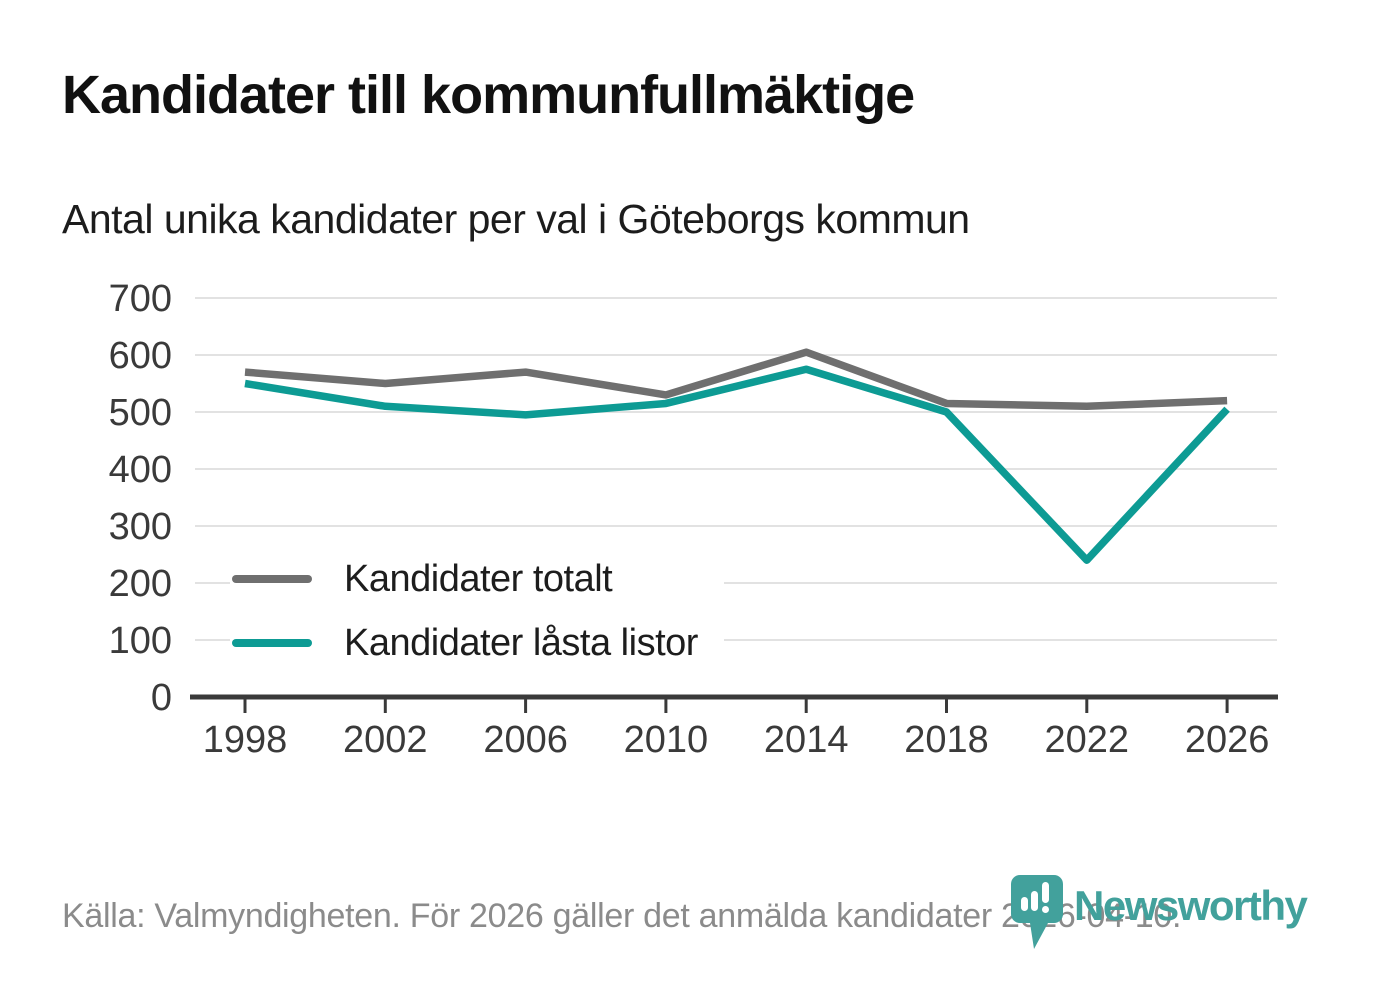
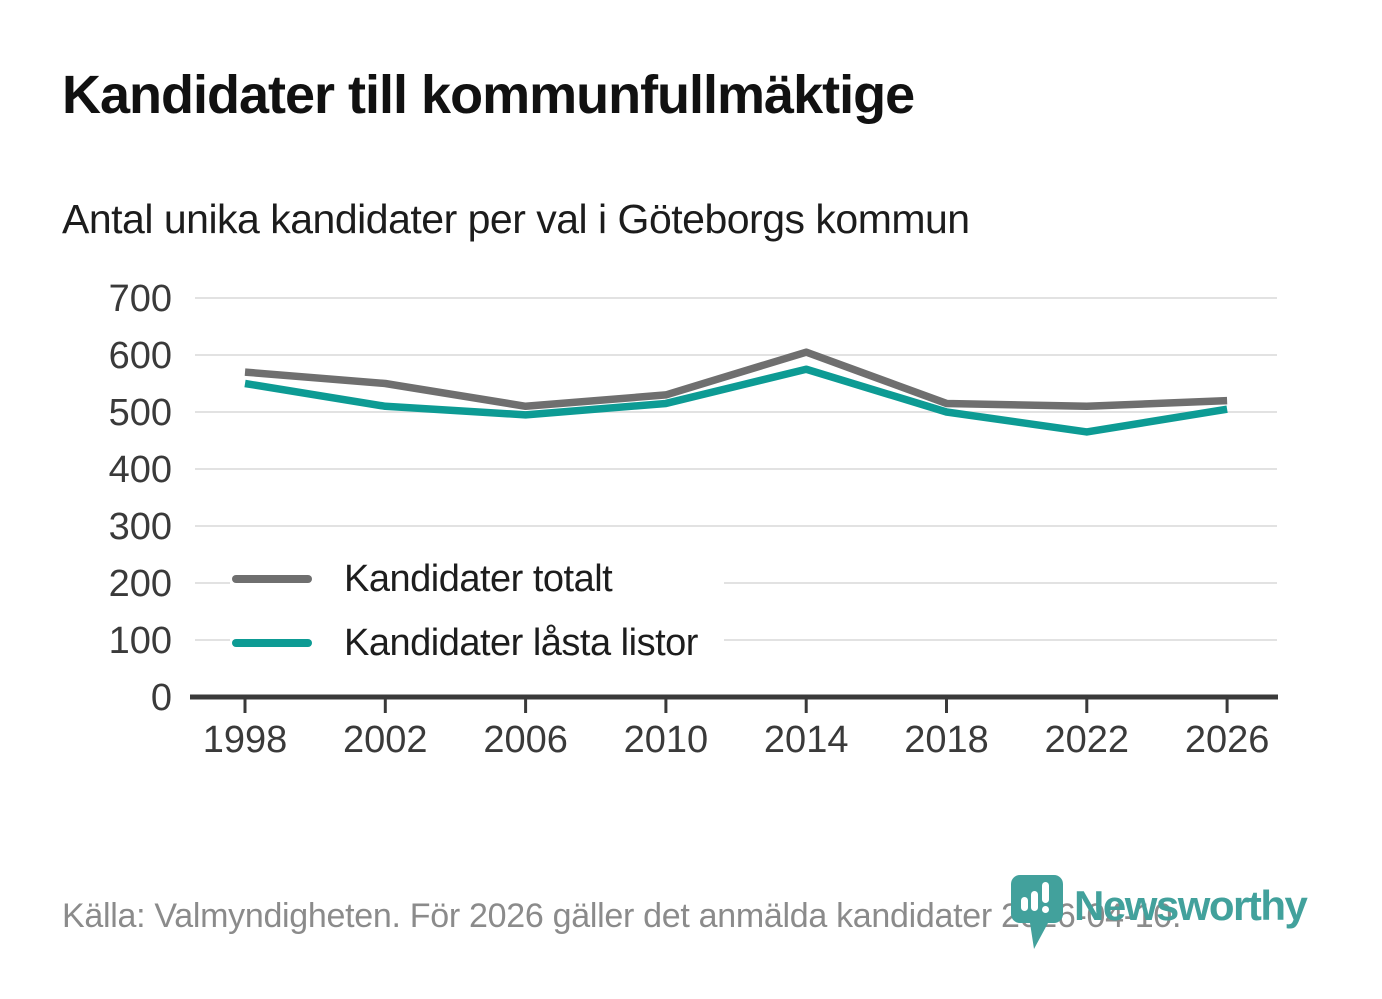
Kandidater totalt/2006: 570 -> 510
Kandidater låsta listor/2022: 240 -> 460
